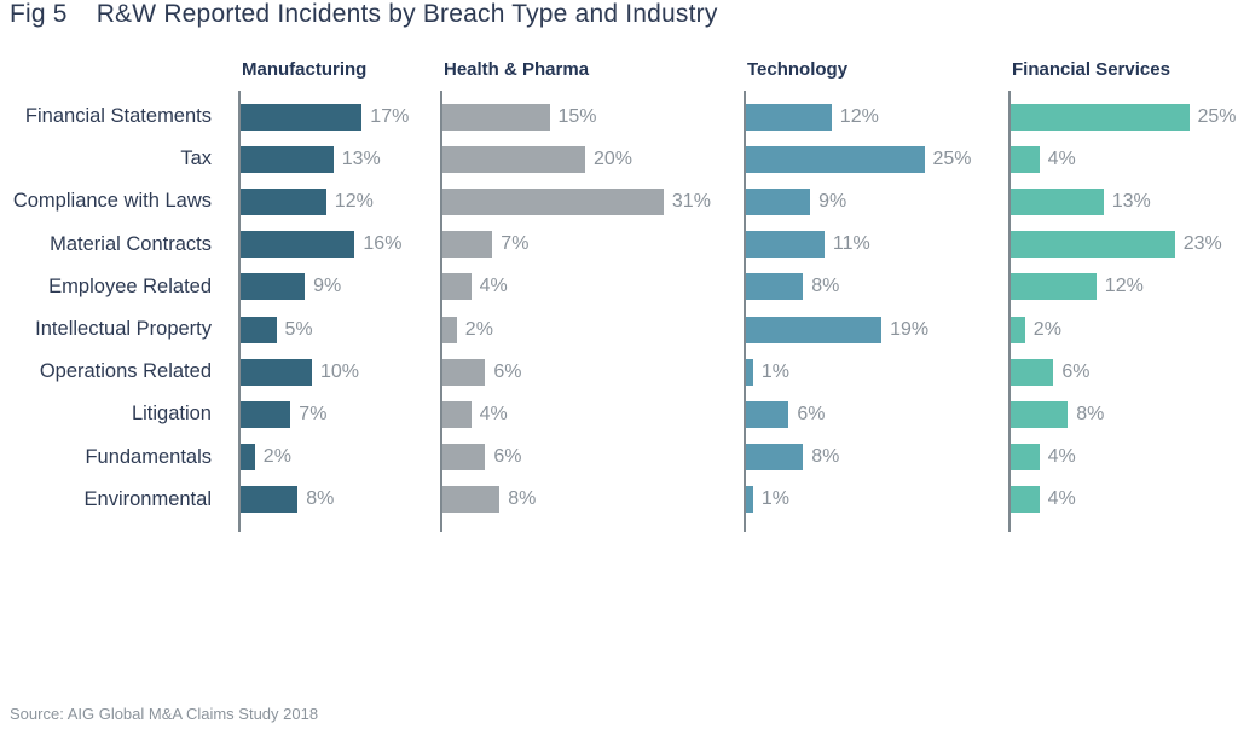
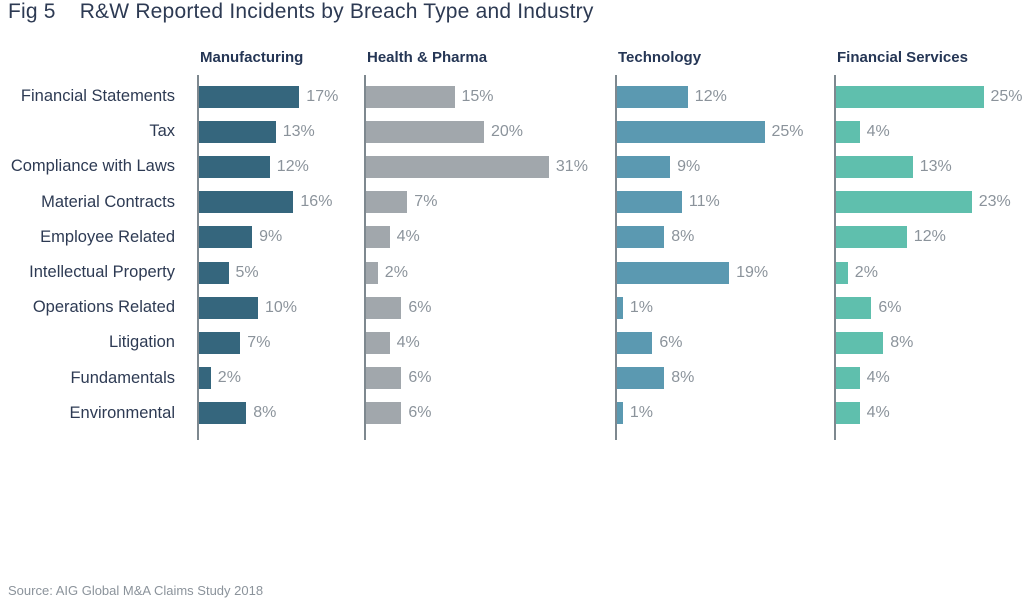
Health & Pharma/Environmental: 8% -> 6%
